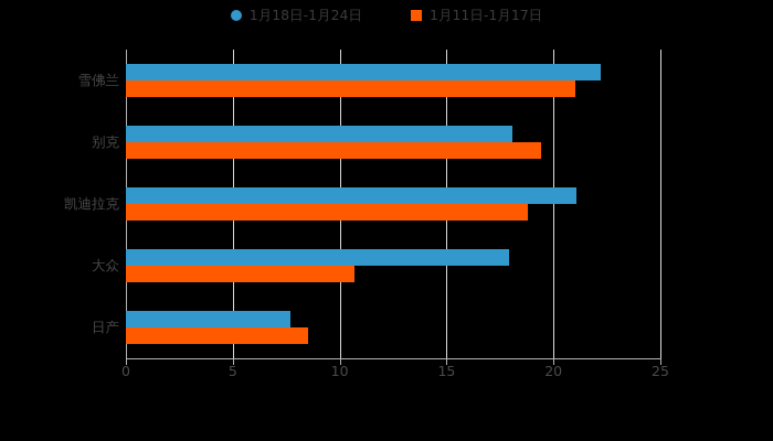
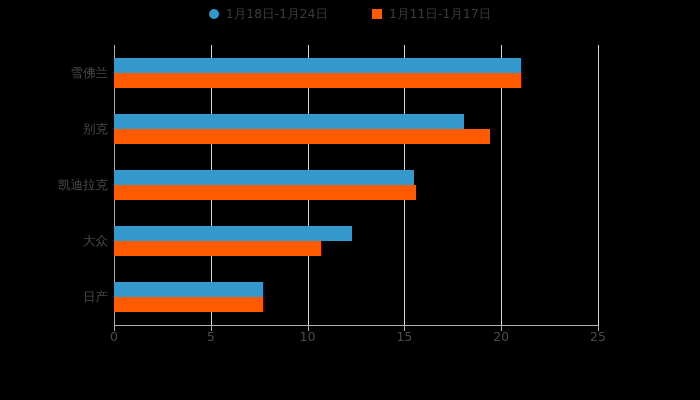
1月18日-1月24日/雪佛兰: 22.2 -> 21.0
1月18日-1月24日/凯迪拉克: 21.1 -> 15.5
1月11日-1月17日/凯迪拉克: 18.8 -> 15.6
1月18日-1月24日/大众: 17.9 -> 12.3
1月11日-1月17日/日产: 8.5 -> 7.7
